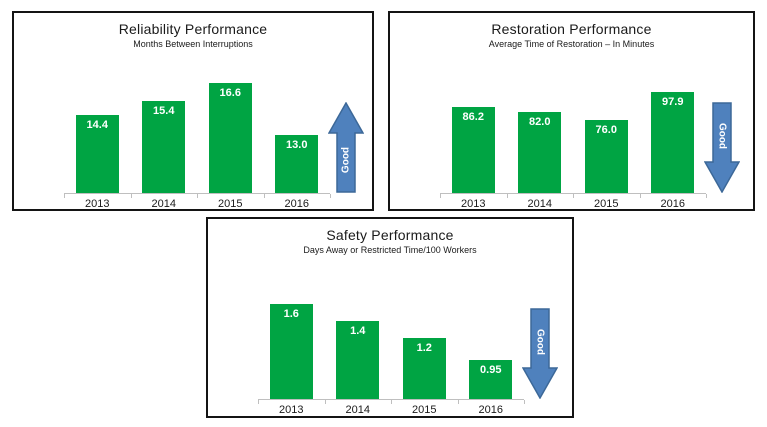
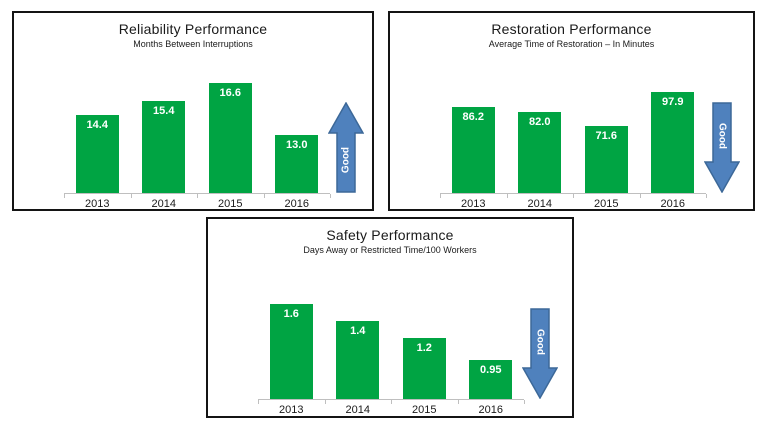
Restoration Performance/2015: 76.0 -> 71.6
